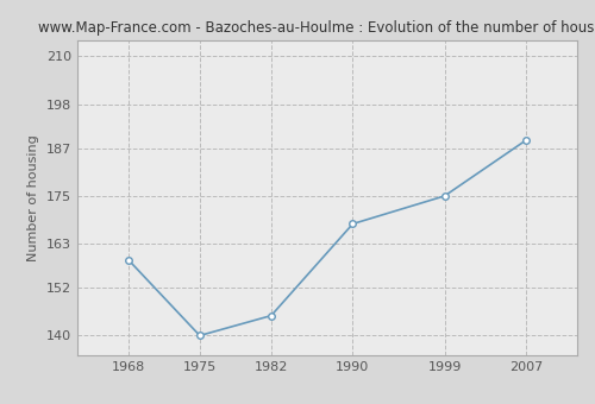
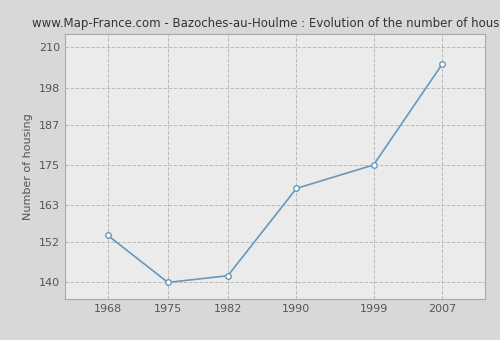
1968: 159 -> 154
1982: 145 -> 142
2007: 189 -> 205
